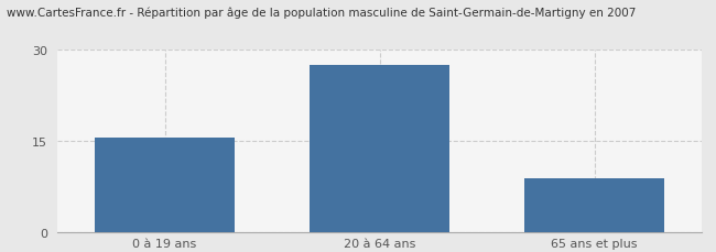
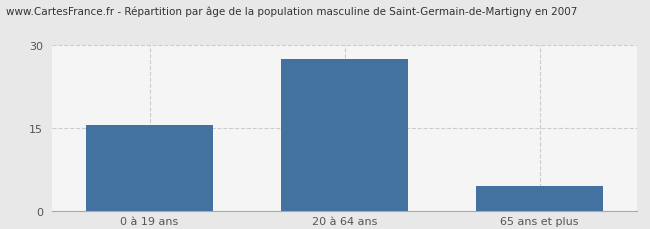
65 ans et plus: 8.8 -> 4.5
